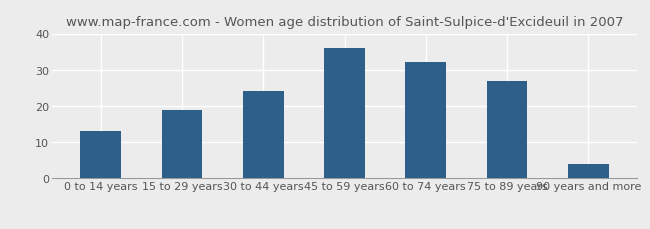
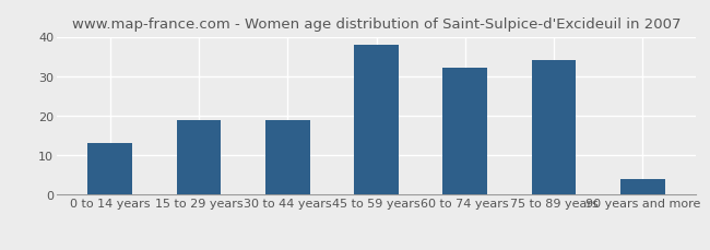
30 to 44 years: 24 -> 19
45 to 59 years: 36 -> 38
75 to 89 years: 27 -> 34
